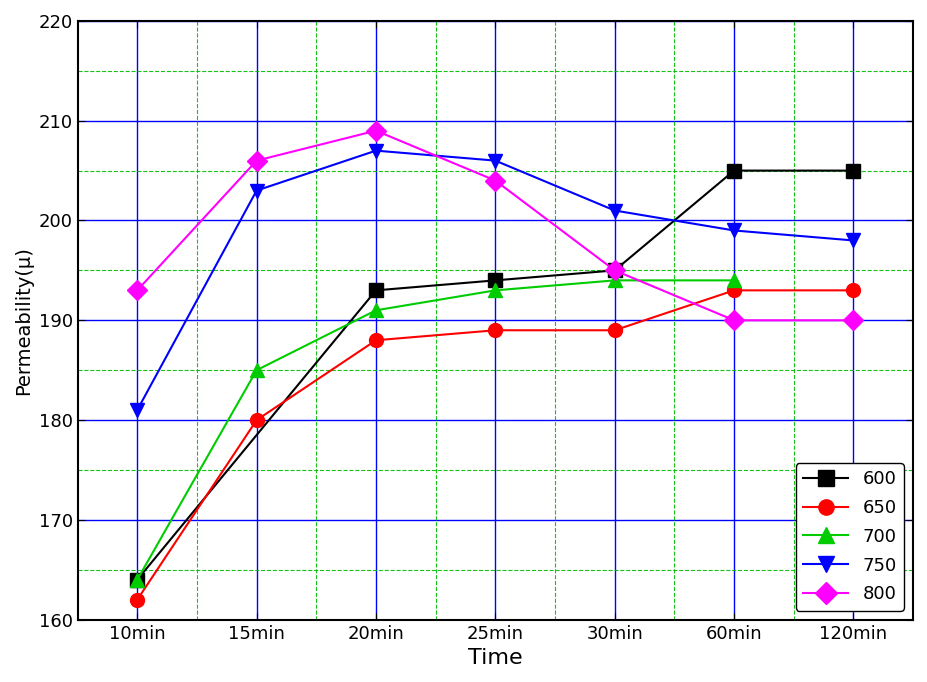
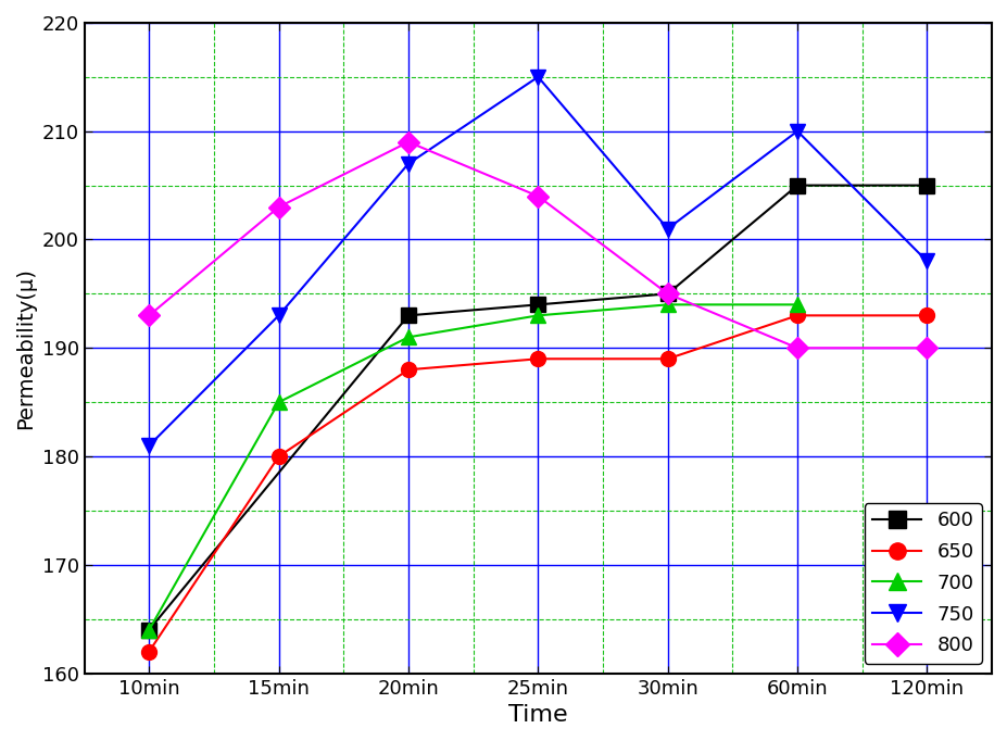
750/15min: 203 -> 193
800/15min: 206 -> 203
750/25min: 206 -> 215
750/60min: 199 -> 210
